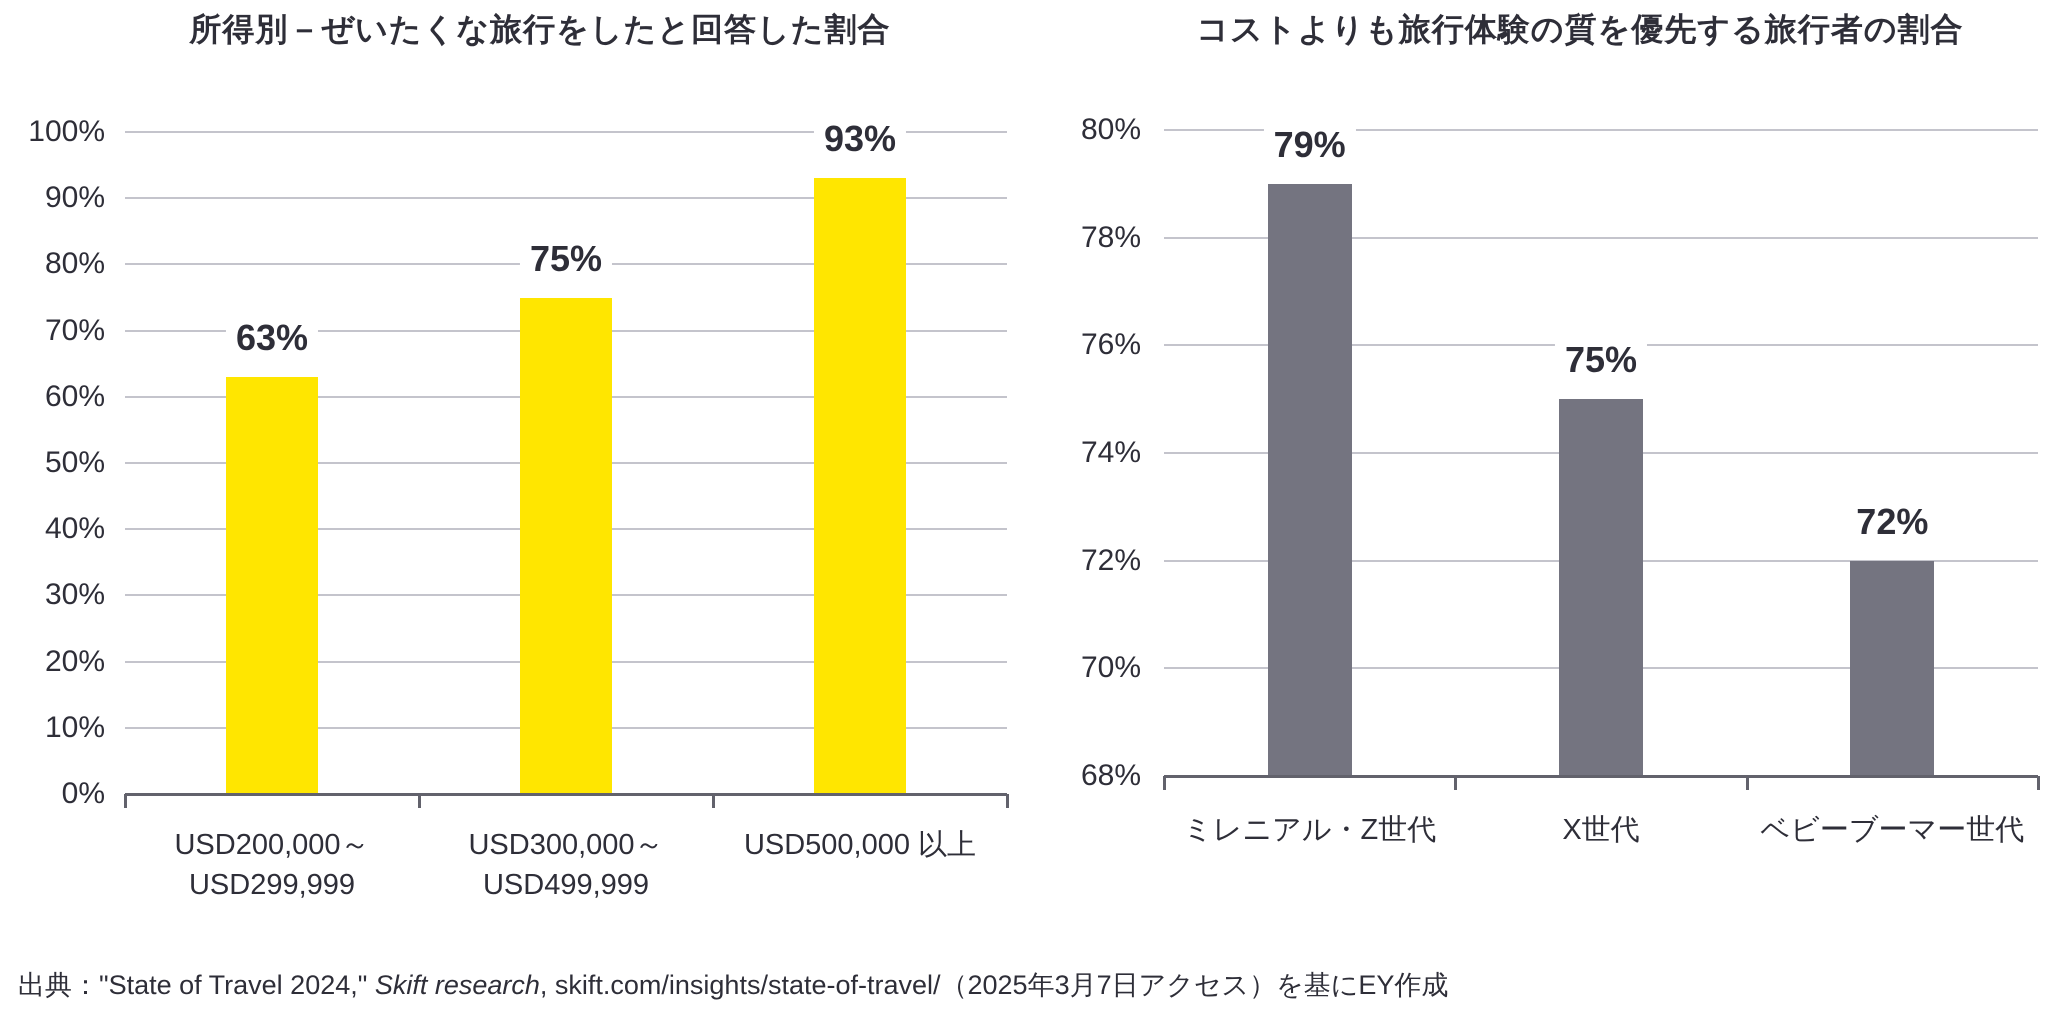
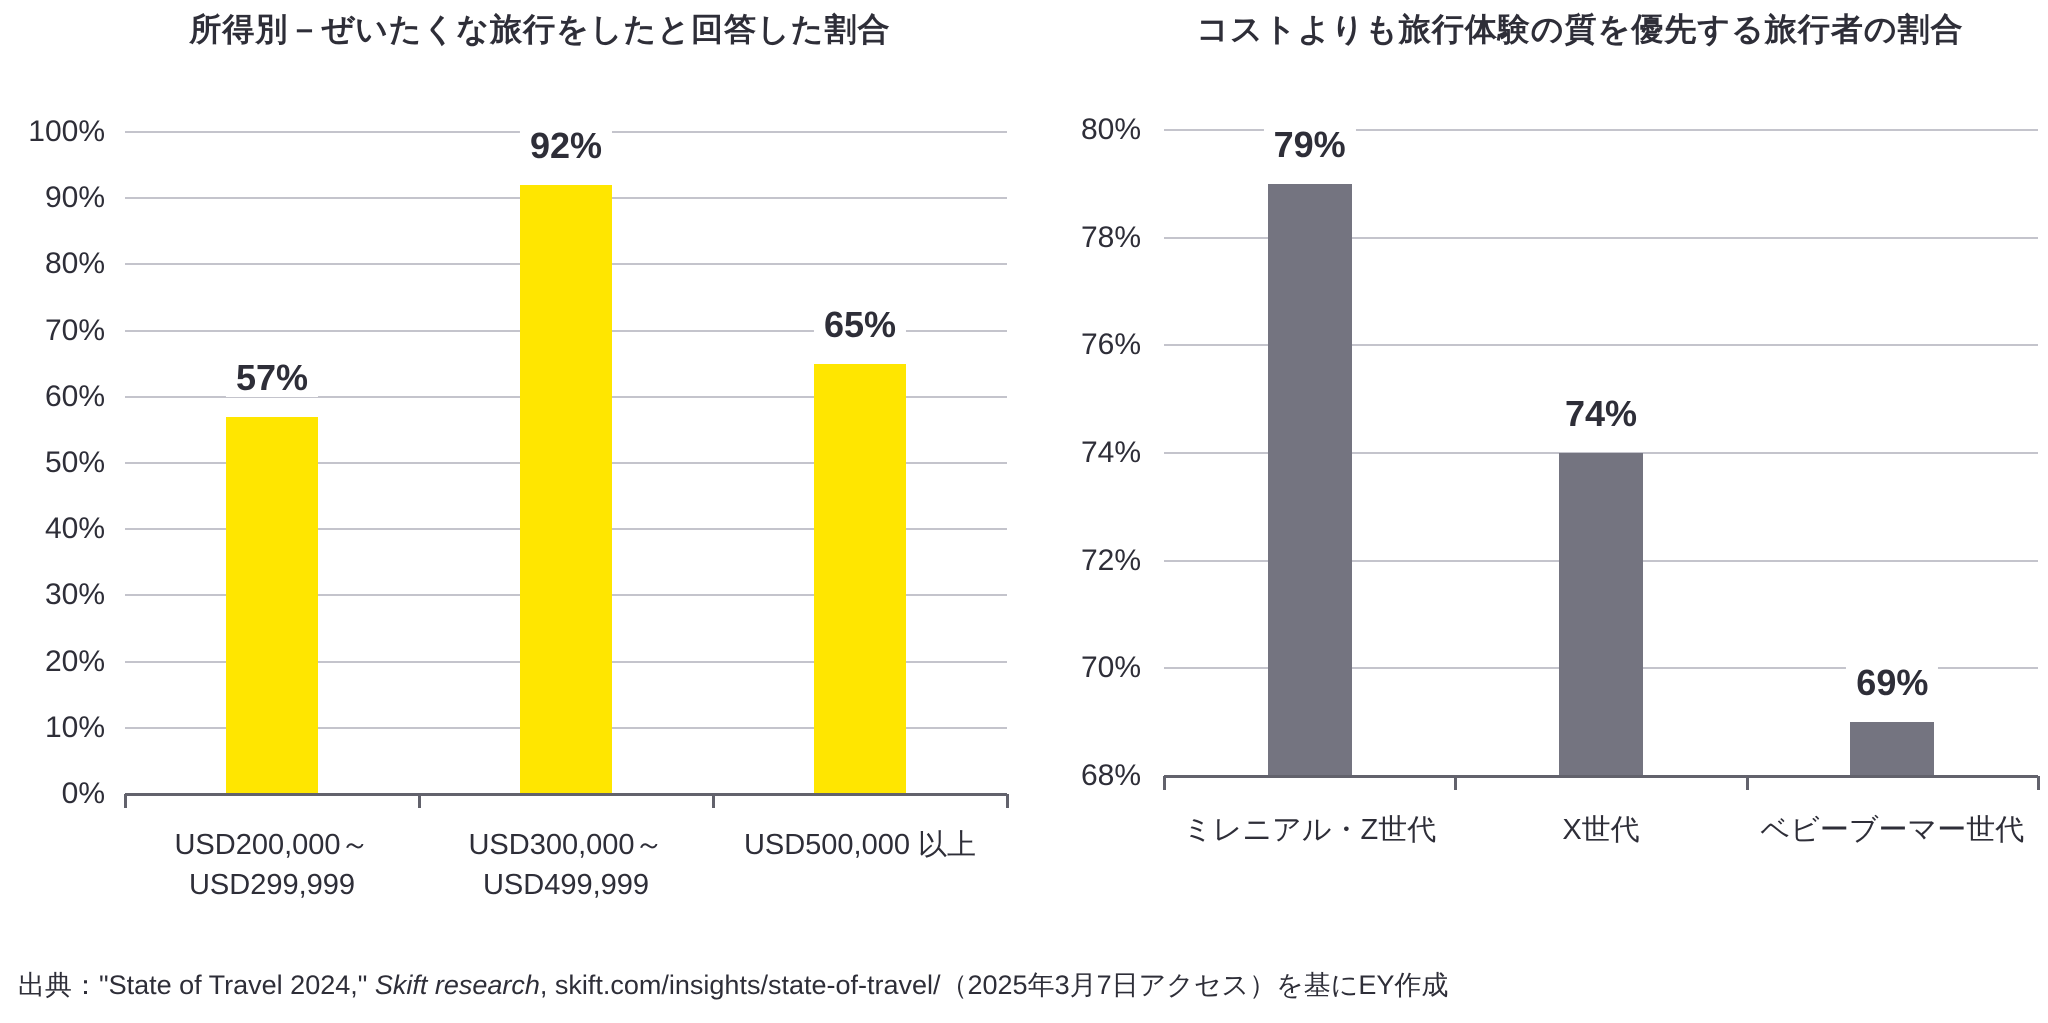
所得別－ぜいたくな旅行をしたと回答した割合/USD200,000～ USD299,999: 63% -> 57%
所得別－ぜいたくな旅行をしたと回答した割合/USD300,000～ USD499,999: 75% -> 92%
所得別－ぜいたくな旅行をしたと回答した割合/USD500,000 以上: 93% -> 65%
コストよりも旅行体験の質を優先する旅行者の割合/X世代: 75% -> 74%
コストよりも旅行体験の質を優先する旅行者の割合/ベビーブーマー世代: 72% -> 69%
